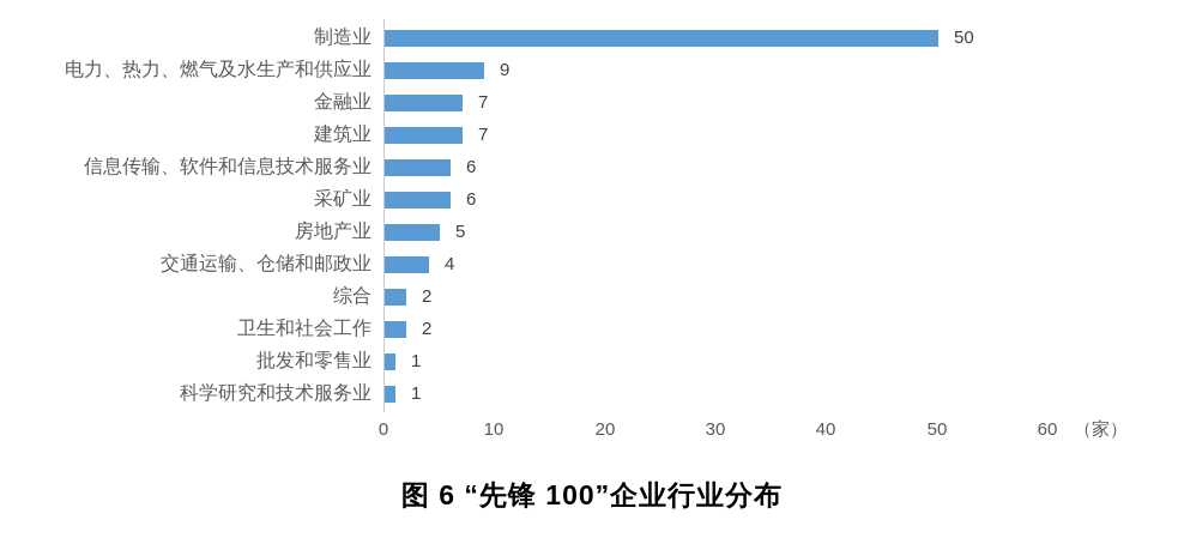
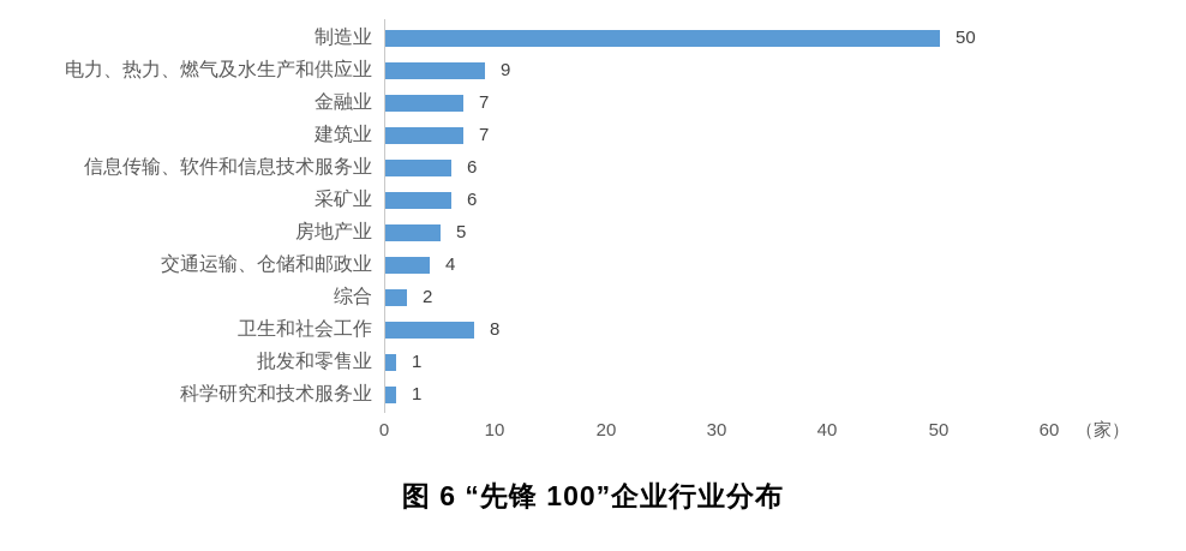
卫生和社会工作: 2 -> 8
